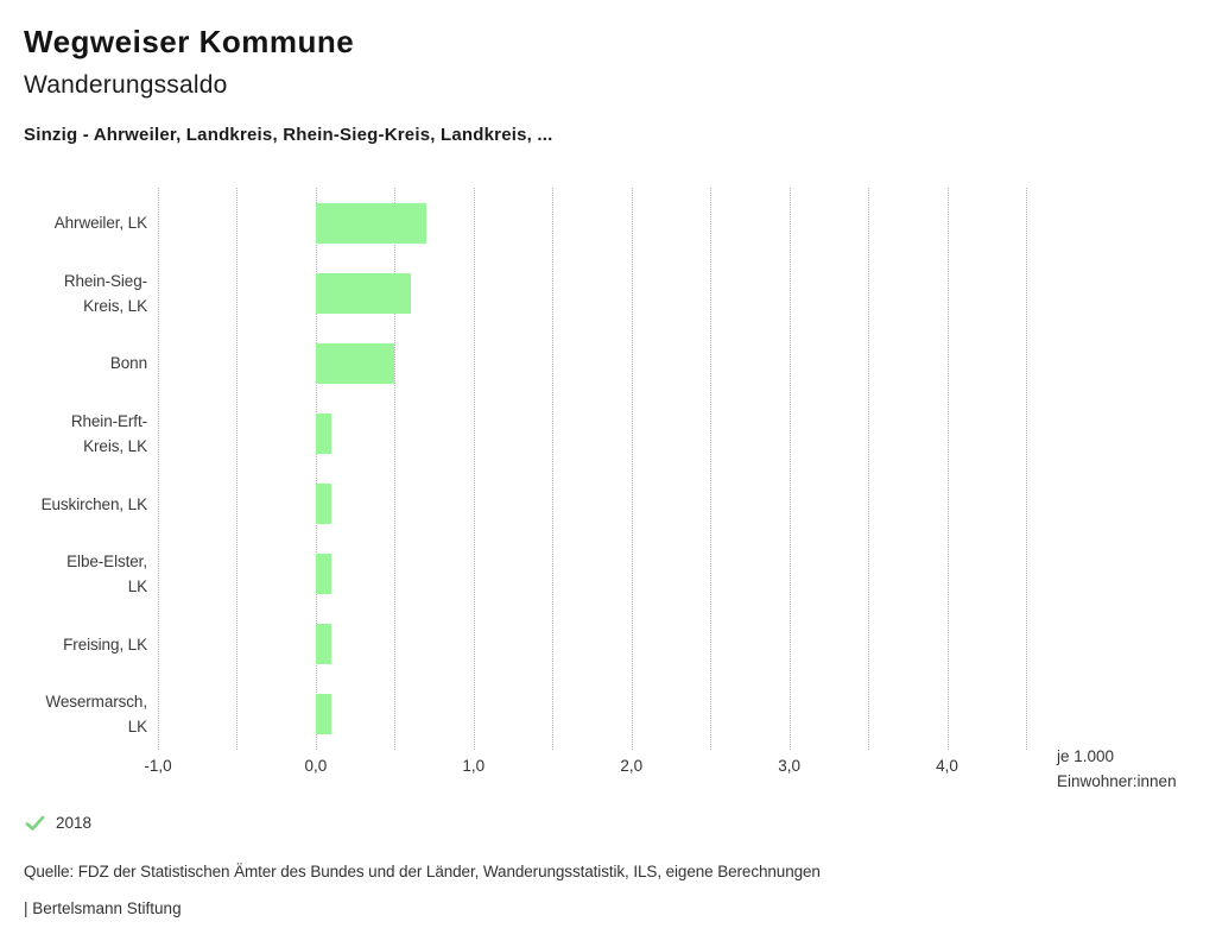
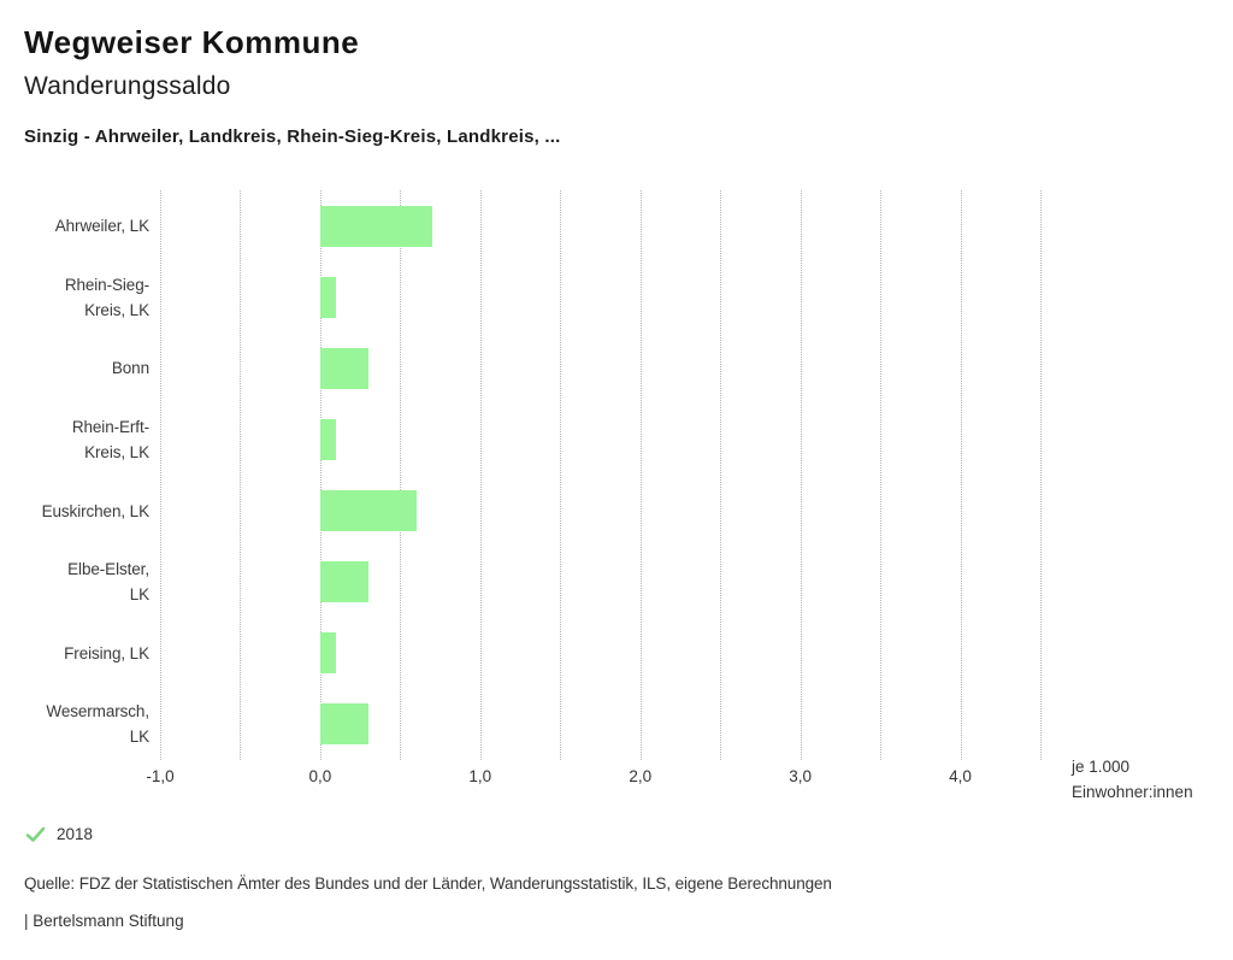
Rhein-Sieg-Kreis, LK: 0,6 -> 0,1
Bonn: 0,5 -> 0,3
Euskirchen, LK: 0,1 -> 0,6
Elbe-Elster, LK: 0,1 -> 0,3
Wesermarsch, LK: 0,1 -> 0,3
